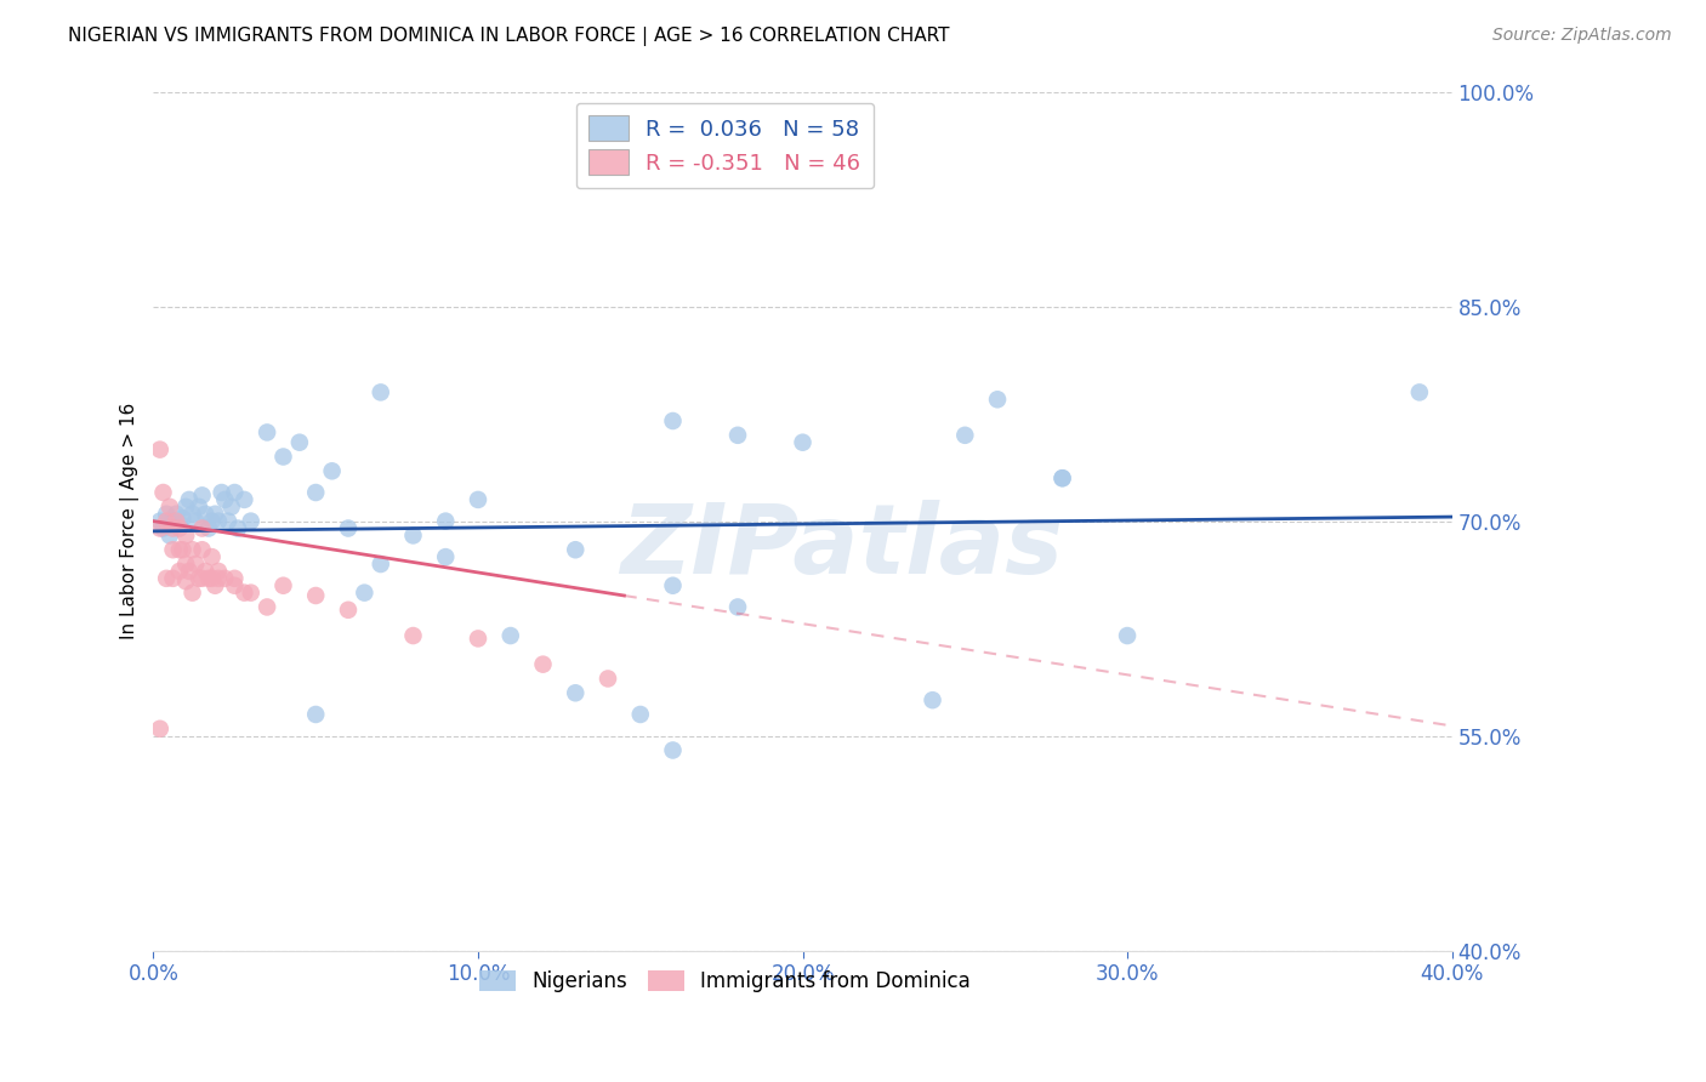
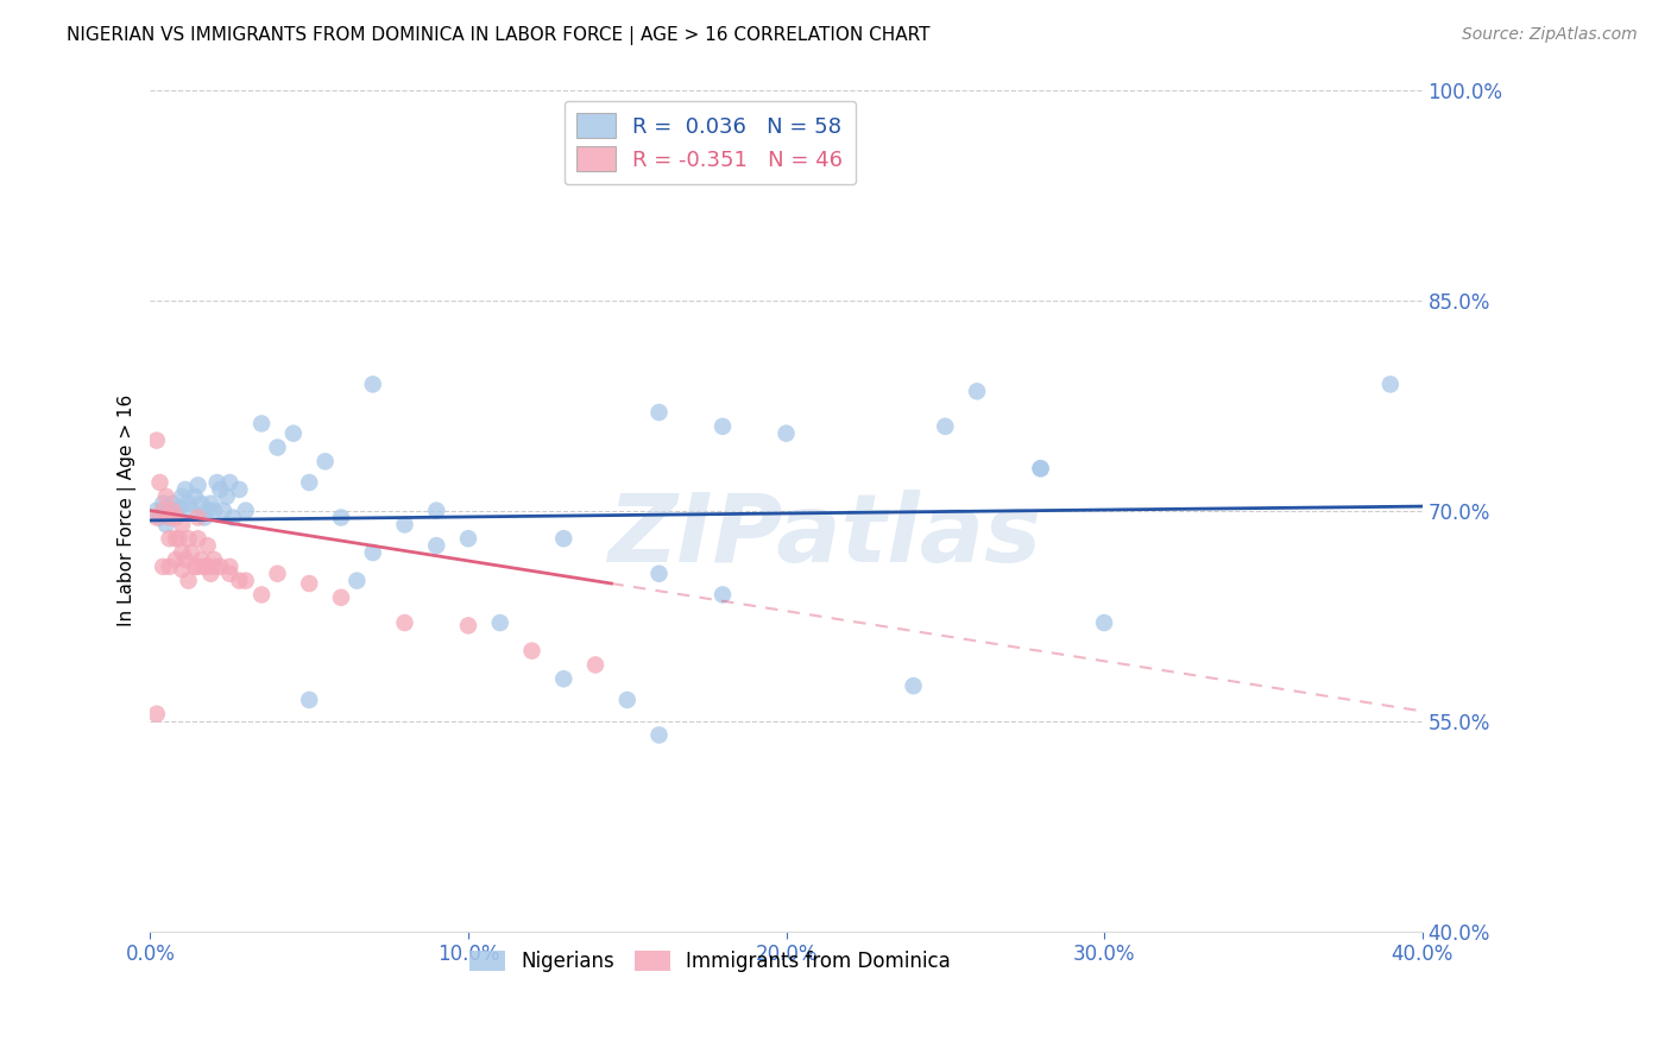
Nigerians/10.0%: 71.5% -> 68.0%
